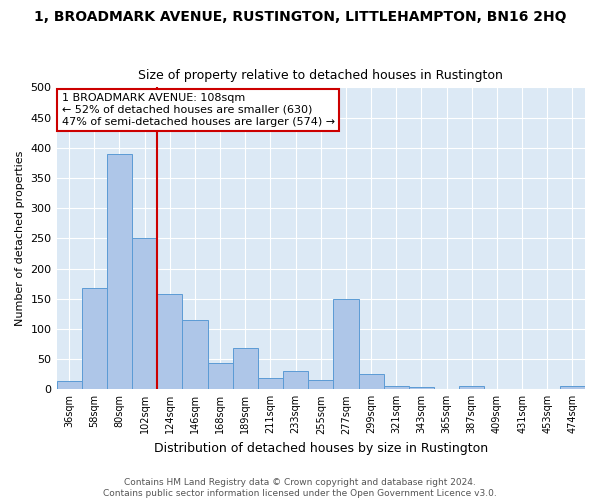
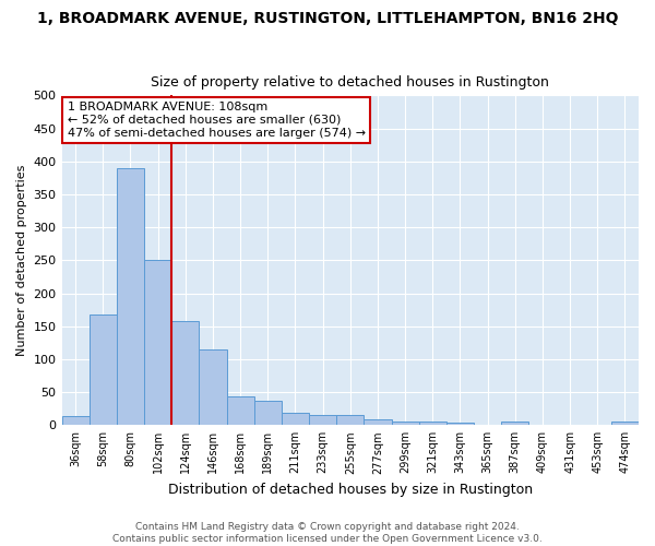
189sqm: 68 -> 37
233sqm: 30 -> 15
277sqm: 150 -> 9
299sqm: 26 -> 6
